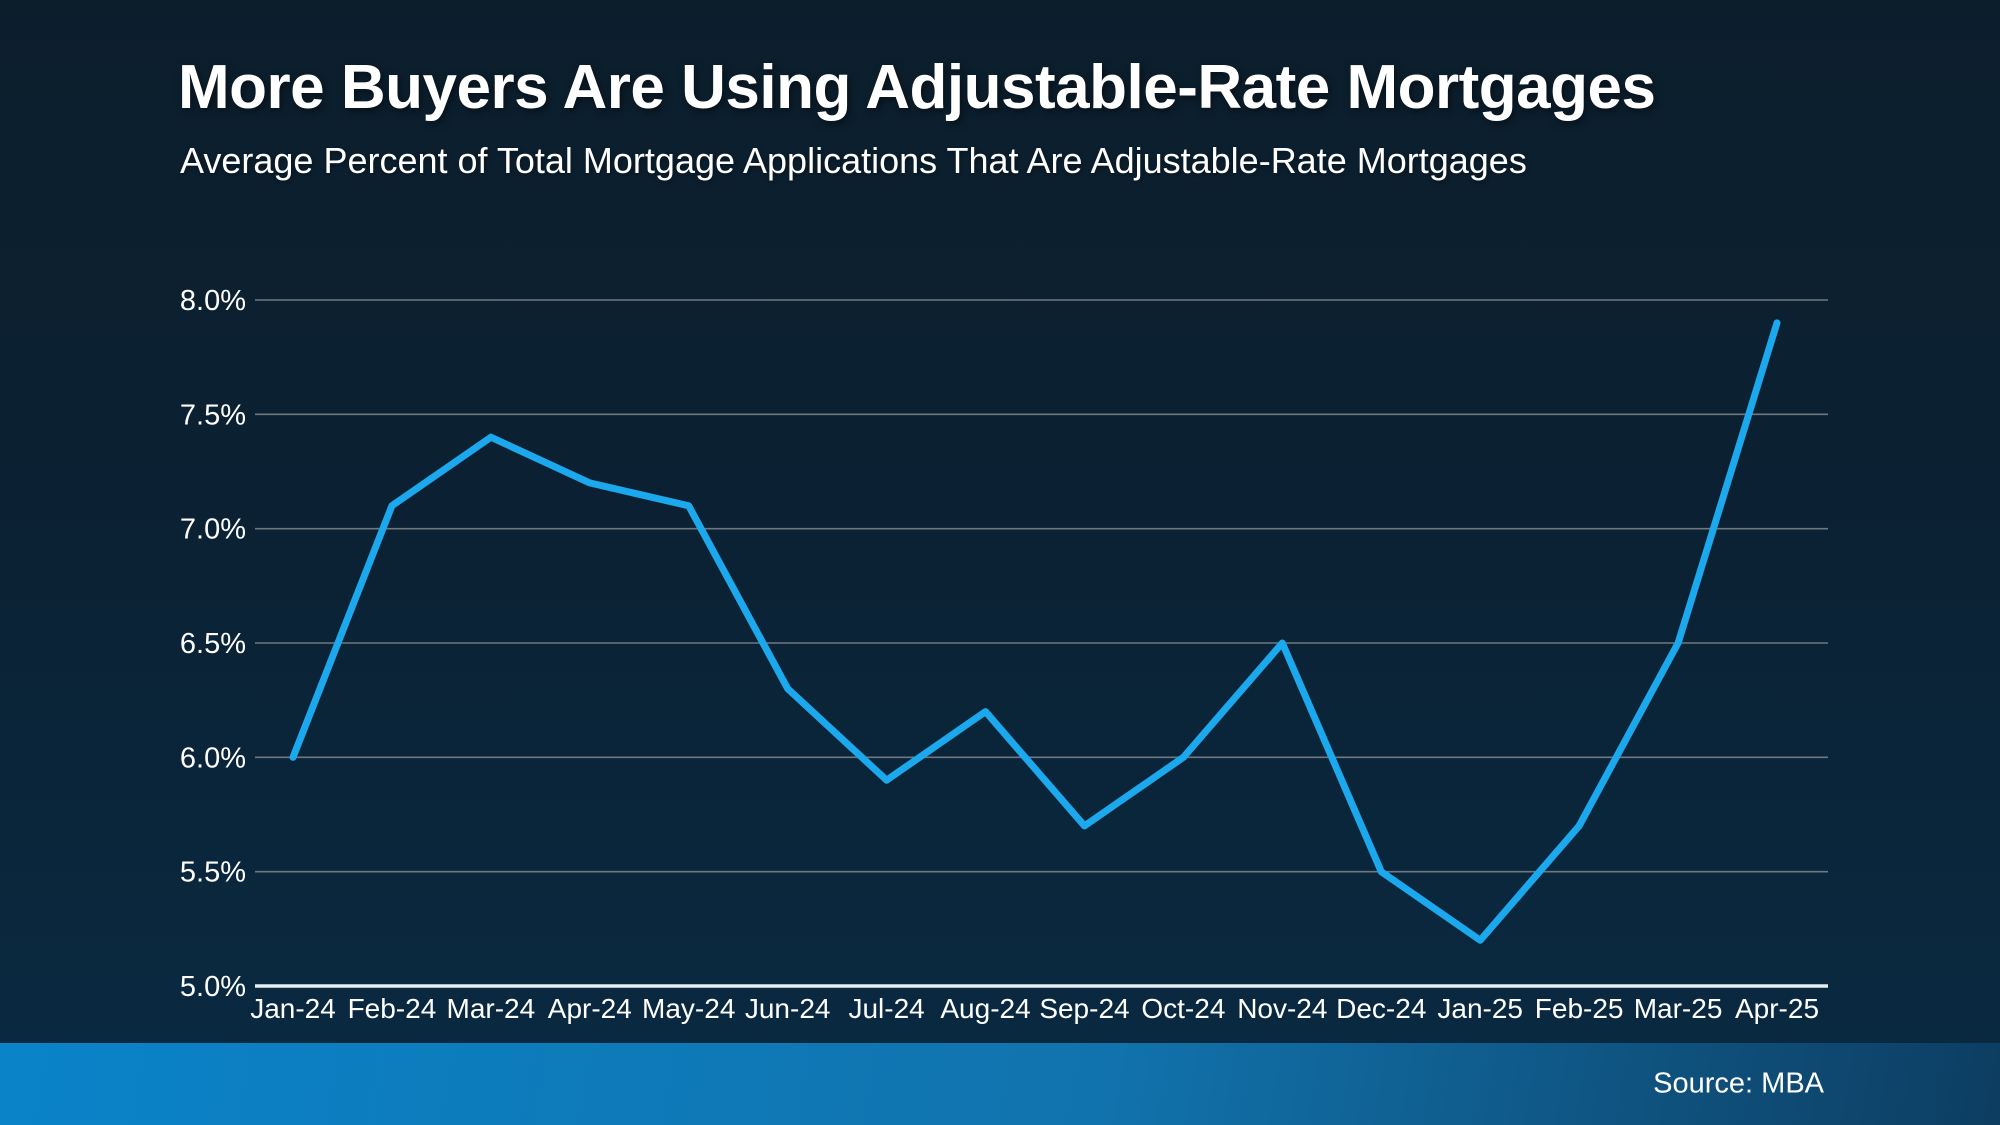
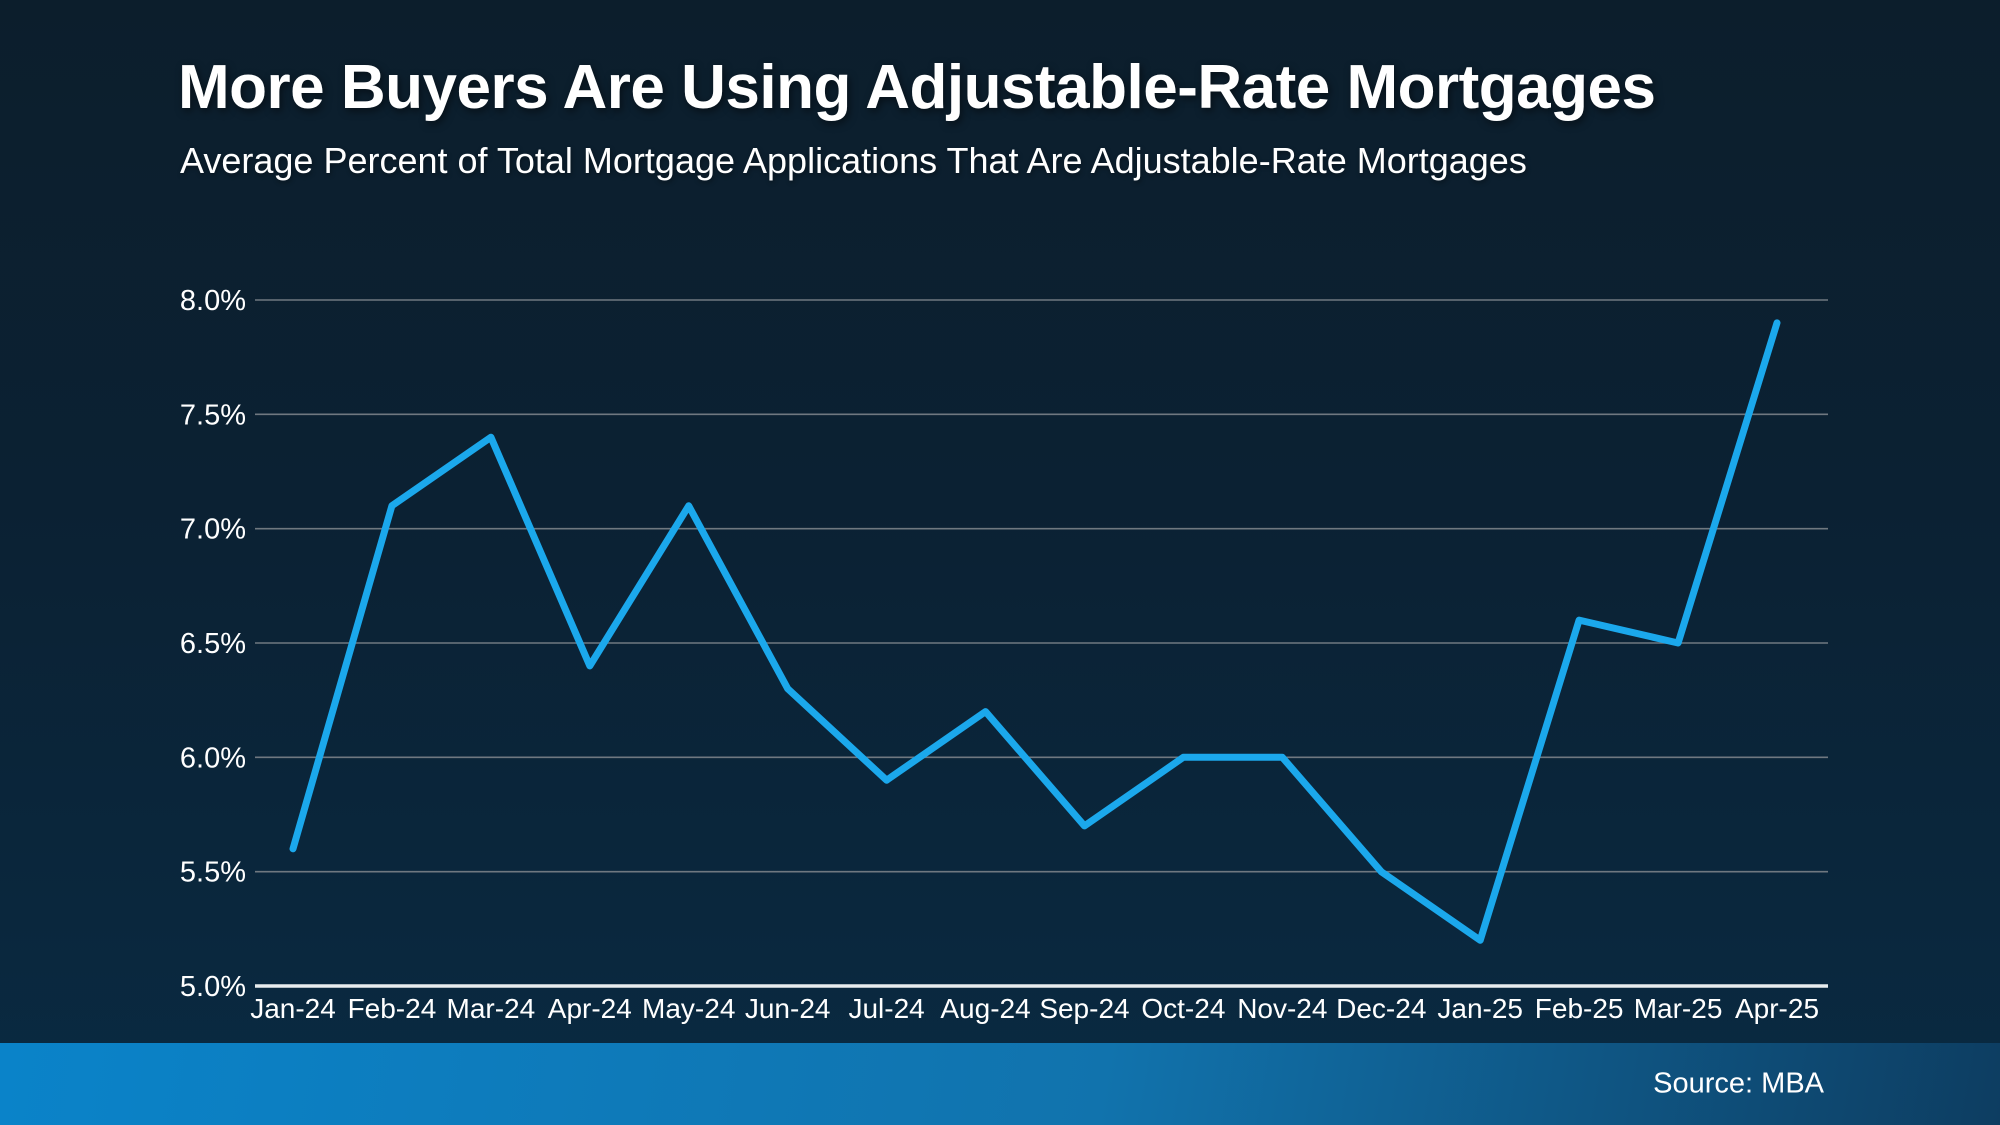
Jan-24: 6.0% -> 5.6%
Apr-24: 7.2% -> 6.4%
Nov-24: 6.5% -> 6.0%
Feb-25: 5.7% -> 6.6%
